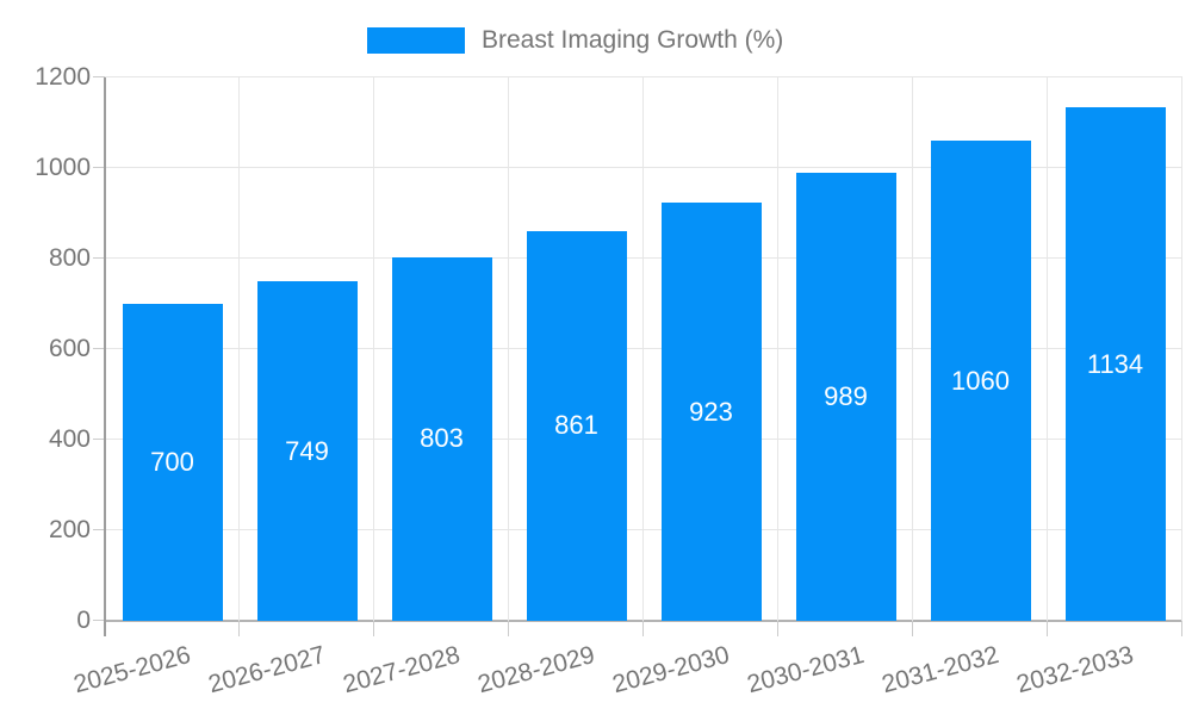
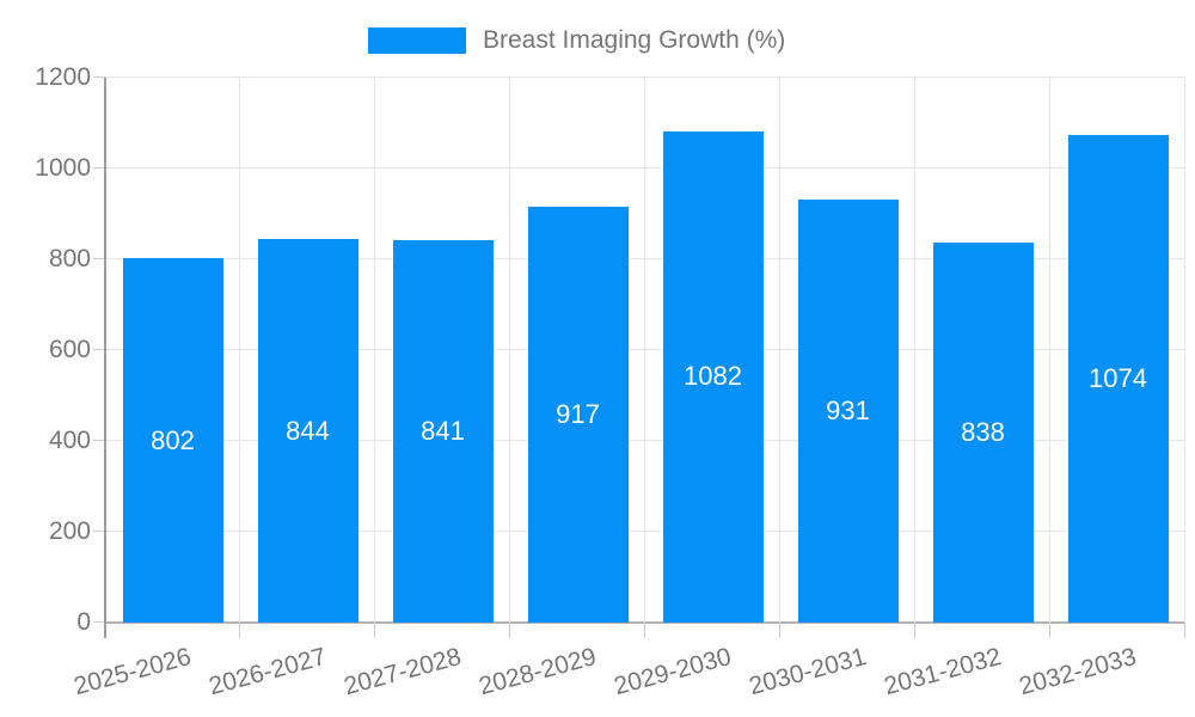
2025-2026: 700 -> 802
2026-2027: 749 -> 844
2027-2028: 803 -> 841
2028-2029: 861 -> 917
2029-2030: 923 -> 1082
2030-2031: 989 -> 931
2031-2032: 1060 -> 838
2032-2033: 1134 -> 1074
